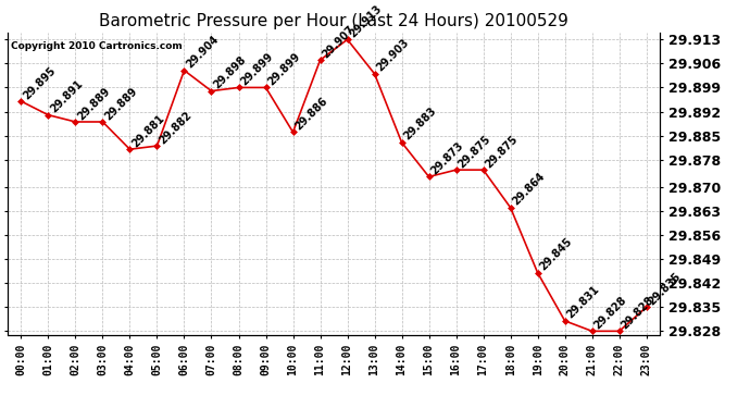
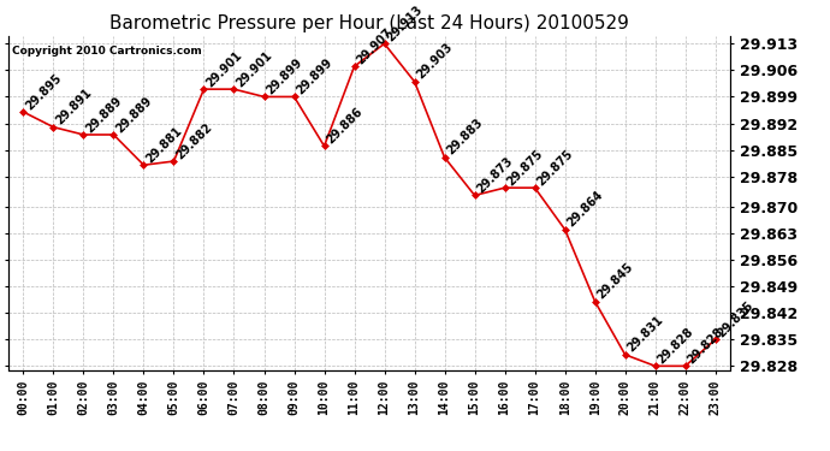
06:00: 29.904 -> 29.901
07:00: 29.898 -> 29.901
